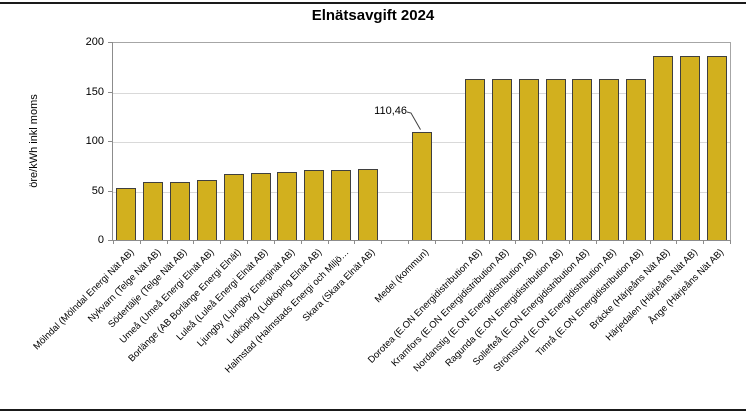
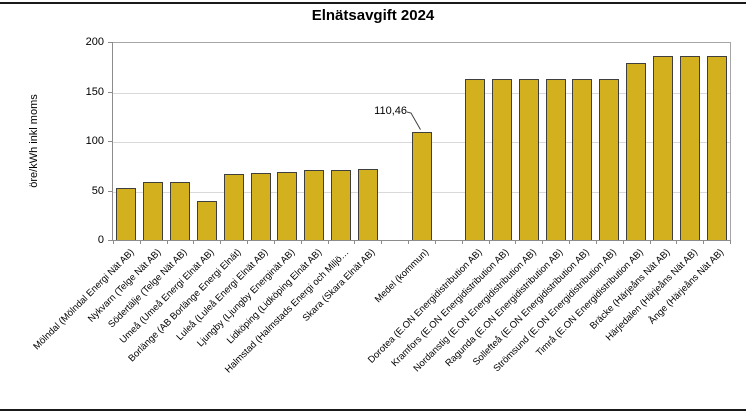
Umeå (Umeå Energi Elnät AB): 60 -> 40
Timrå (E.ON Energidistribution AB): 160 -> 180
